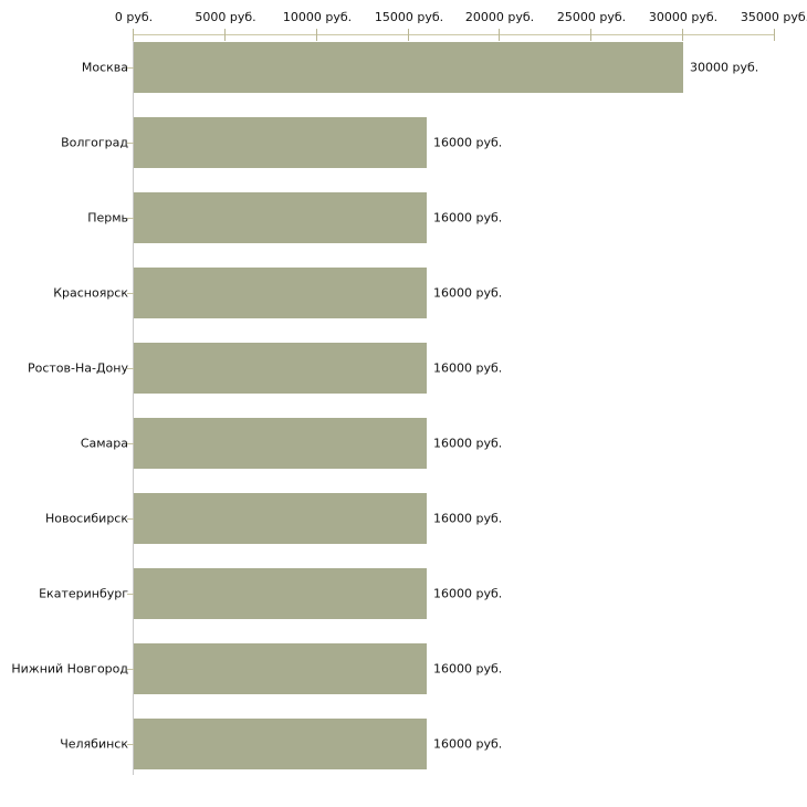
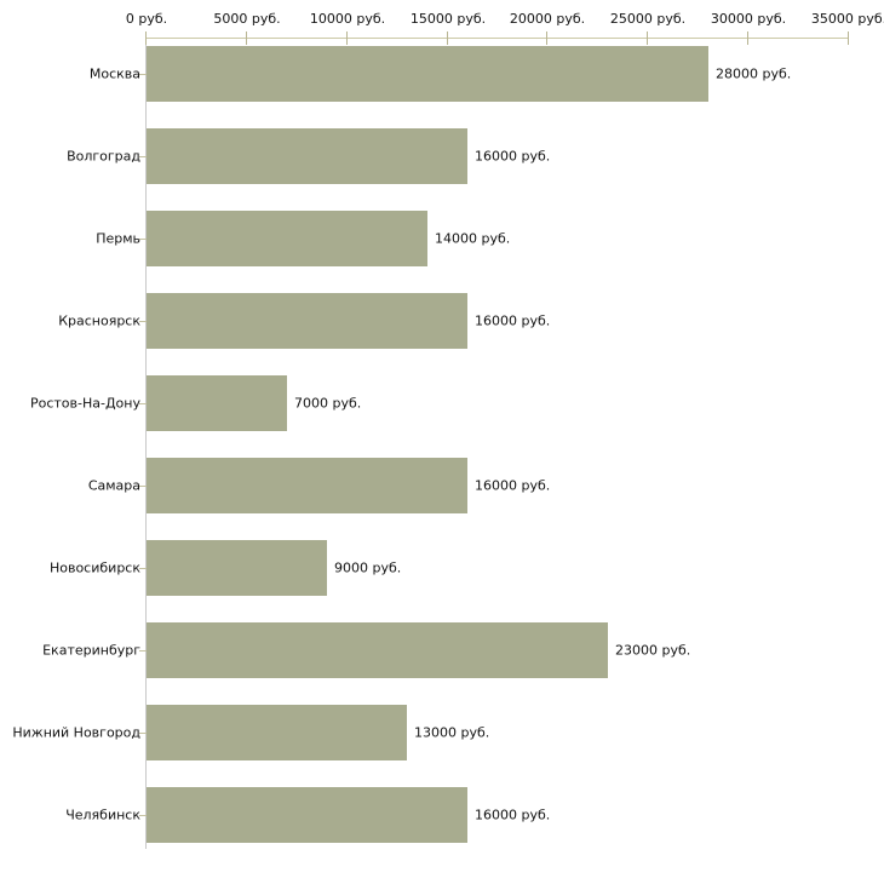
Москва: 30000 -> 28000
Пермь: 16000 -> 14000
Ростов-На-Дону: 16000 -> 7000
Новосибирск: 16000 -> 9000
Екатеринбург: 16000 -> 23000
Нижний Новгород: 16000 -> 13000
